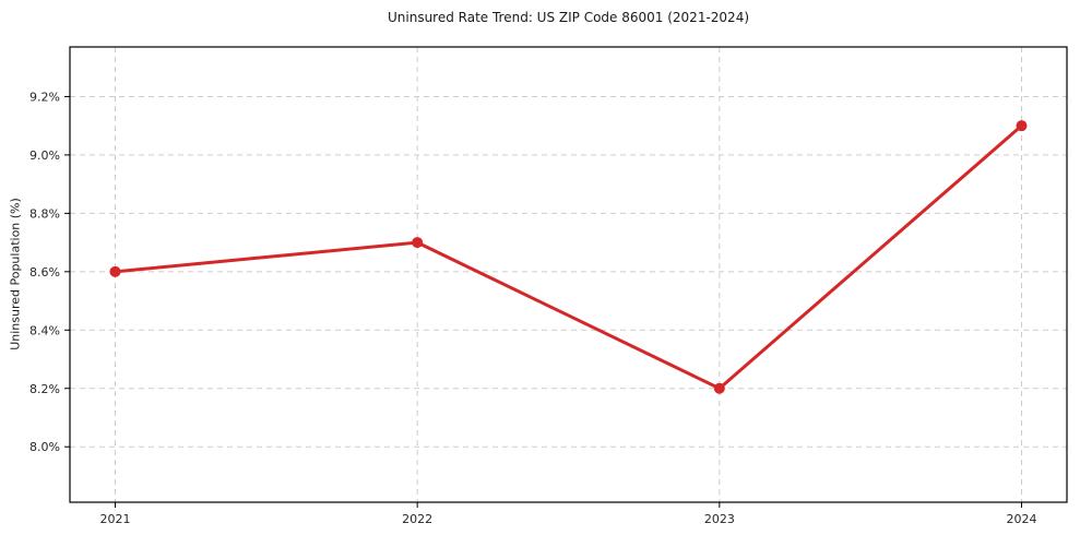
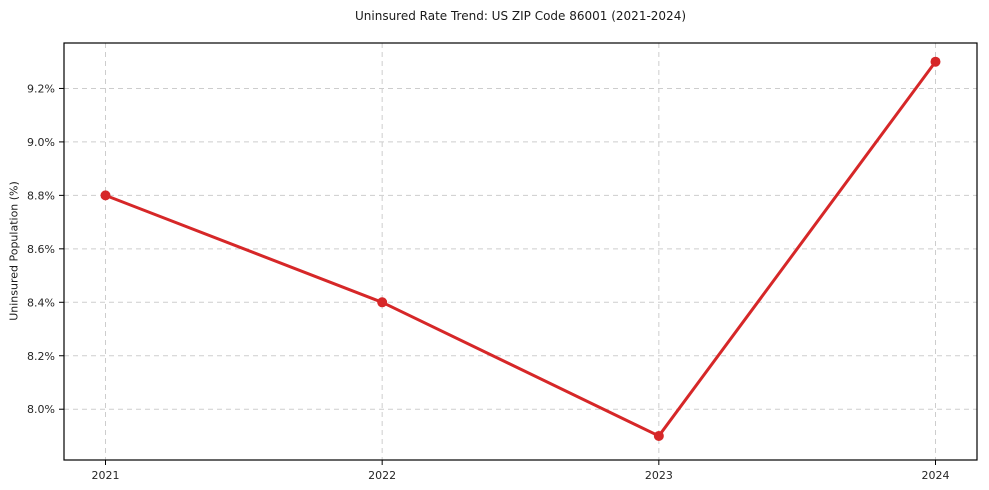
2021: 8.6% -> 8.8%
2022: 8.7% -> 8.4%
2023: 8.2% -> 7.9%
2024: 9.1% -> 9.3%
